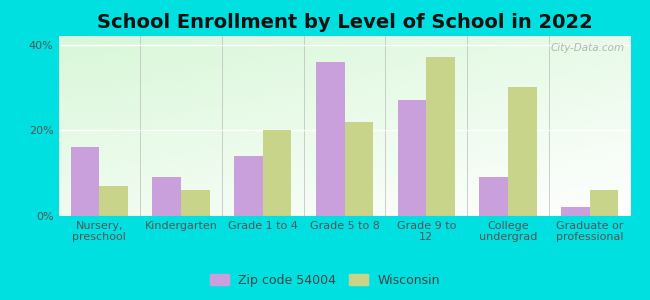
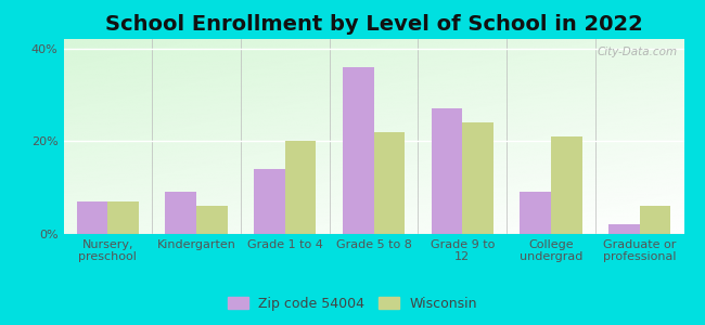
Zip code 54004/Nursery, preschool: 16% -> 7%
Wisconsin/Grade 9 to 12: 37% -> 24%
Wisconsin/College undergrad: 30% -> 21%
